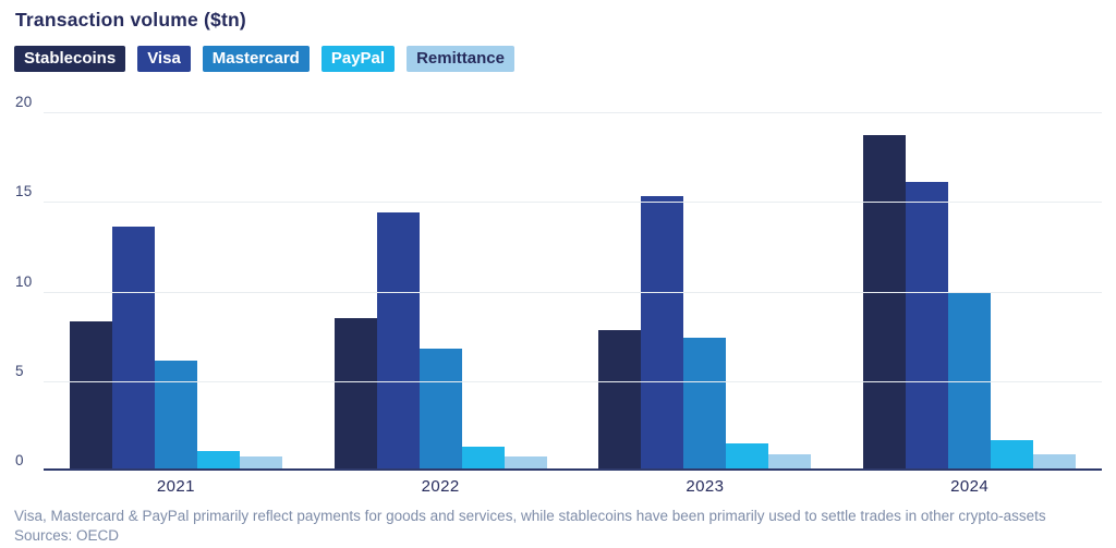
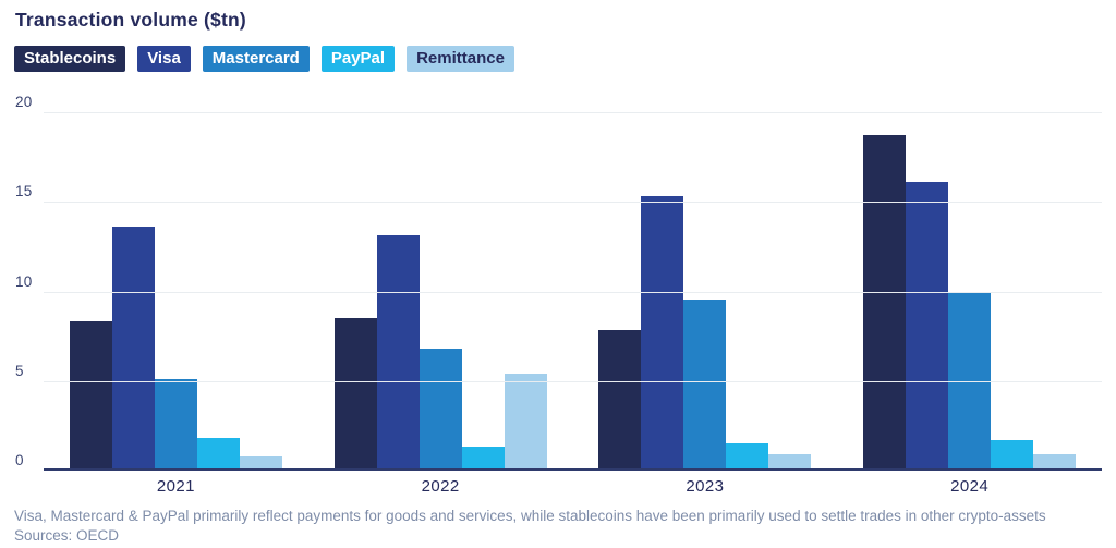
Mastercard/2021: 6.0 -> 5.0
PayPal/2021: 1.0 -> 1.7
Visa/2022: 14.3 -> 13.0
Remittance/2022: 0.7 -> 5.3
Mastercard/2023: 7.3 -> 9.4
